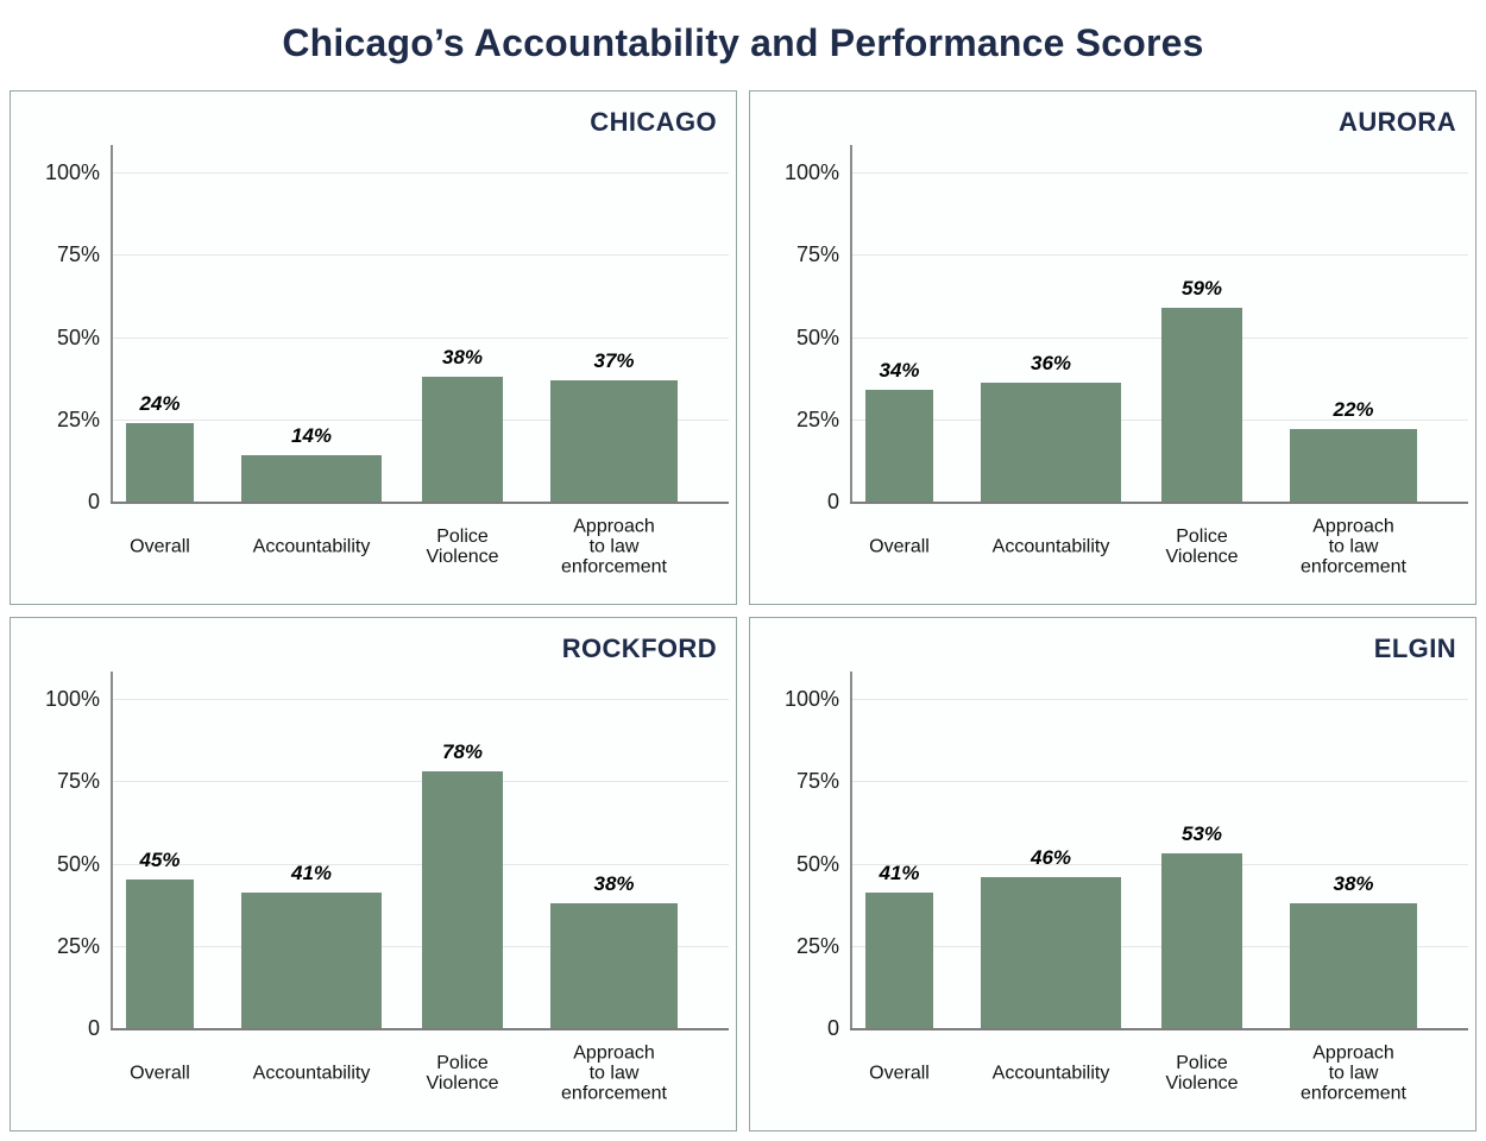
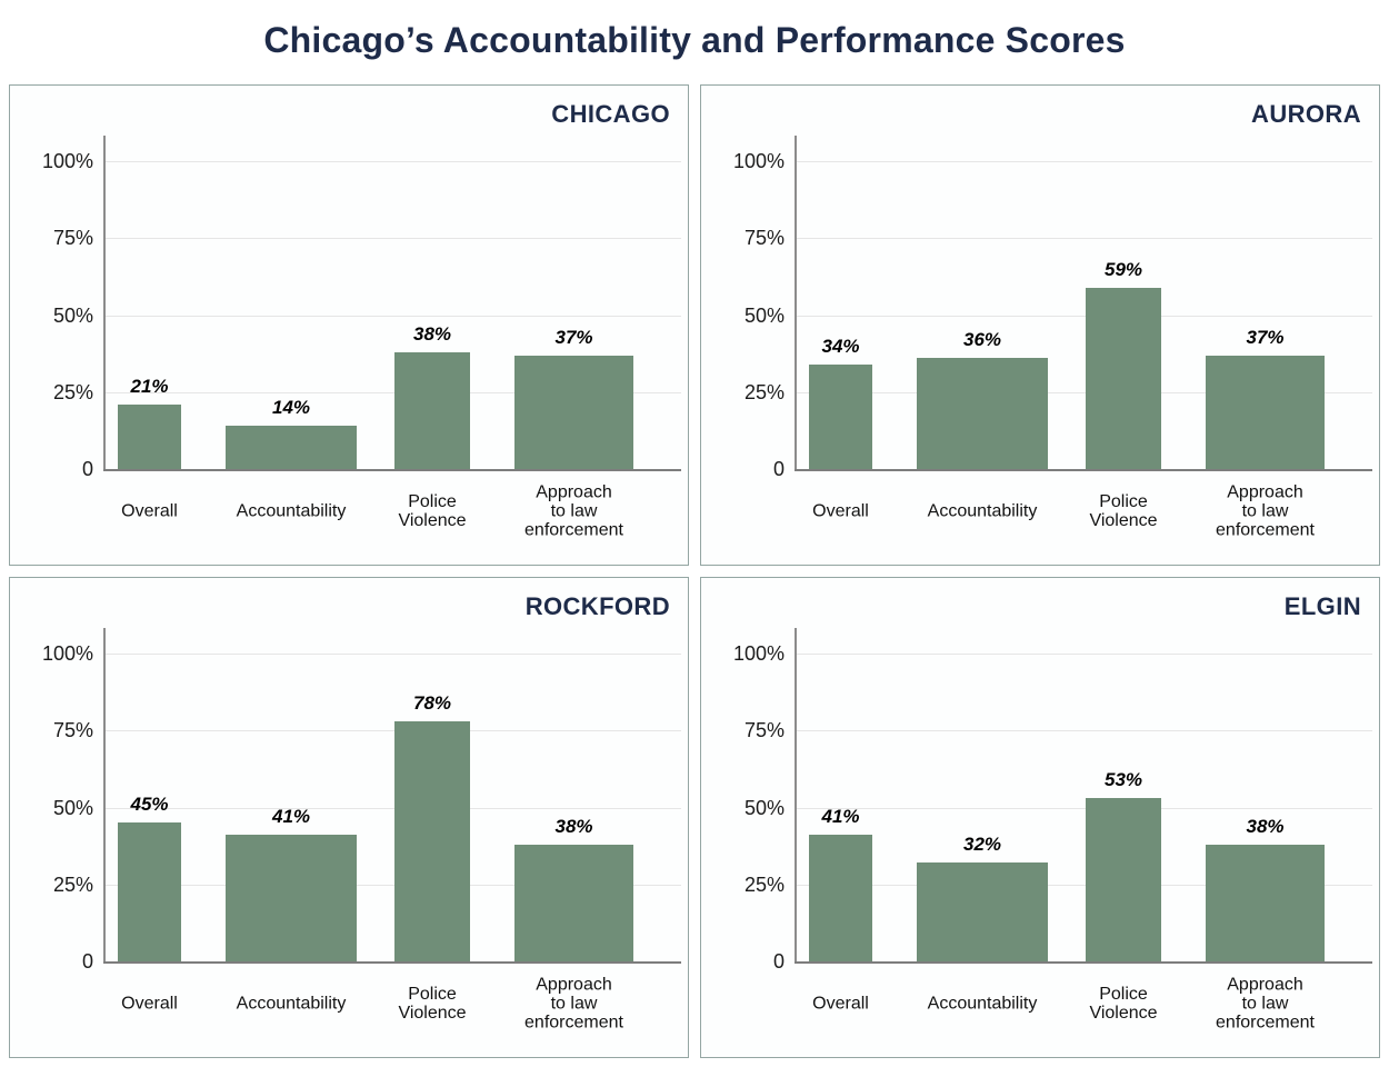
CHICAGO/Overall: 24% -> 21%
AURORA/Approach to law enforcement: 22% -> 37%
ELGIN/Accountability: 46% -> 32%
